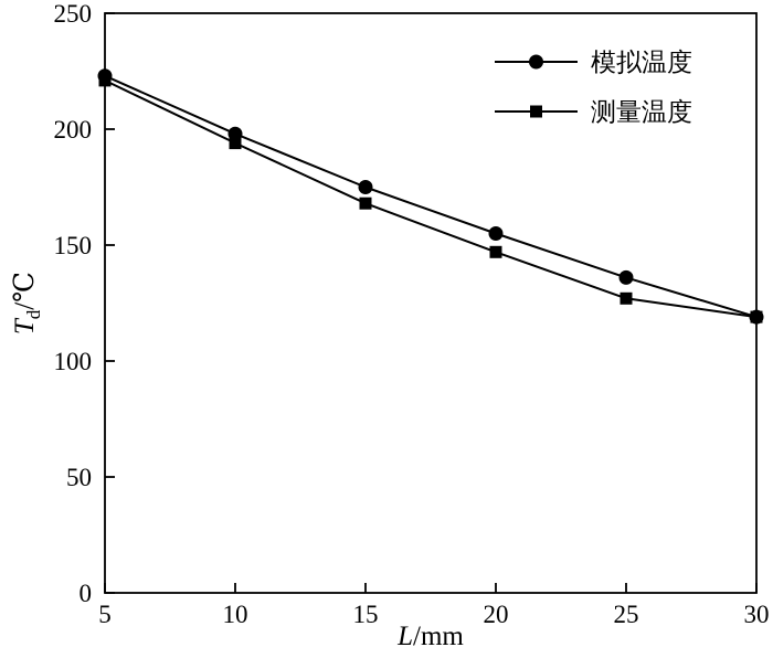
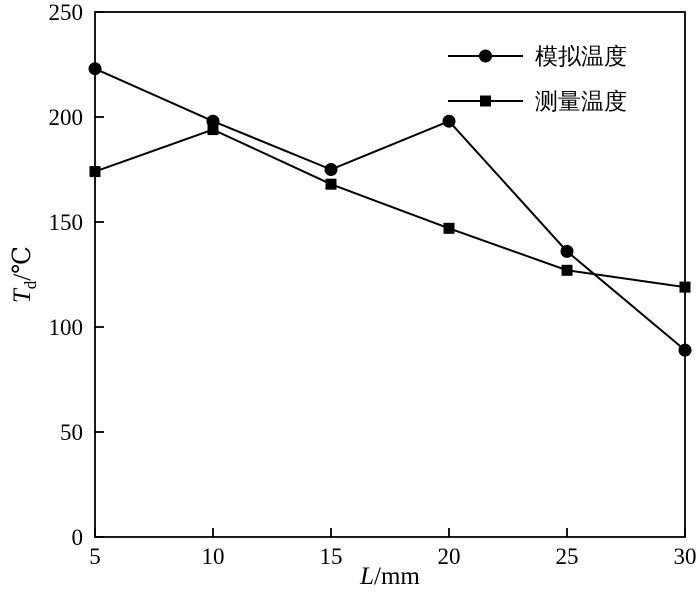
测量温度/5: 221 -> 174
模拟温度/20: 155 -> 198
模拟温度/30: 119 -> 89
